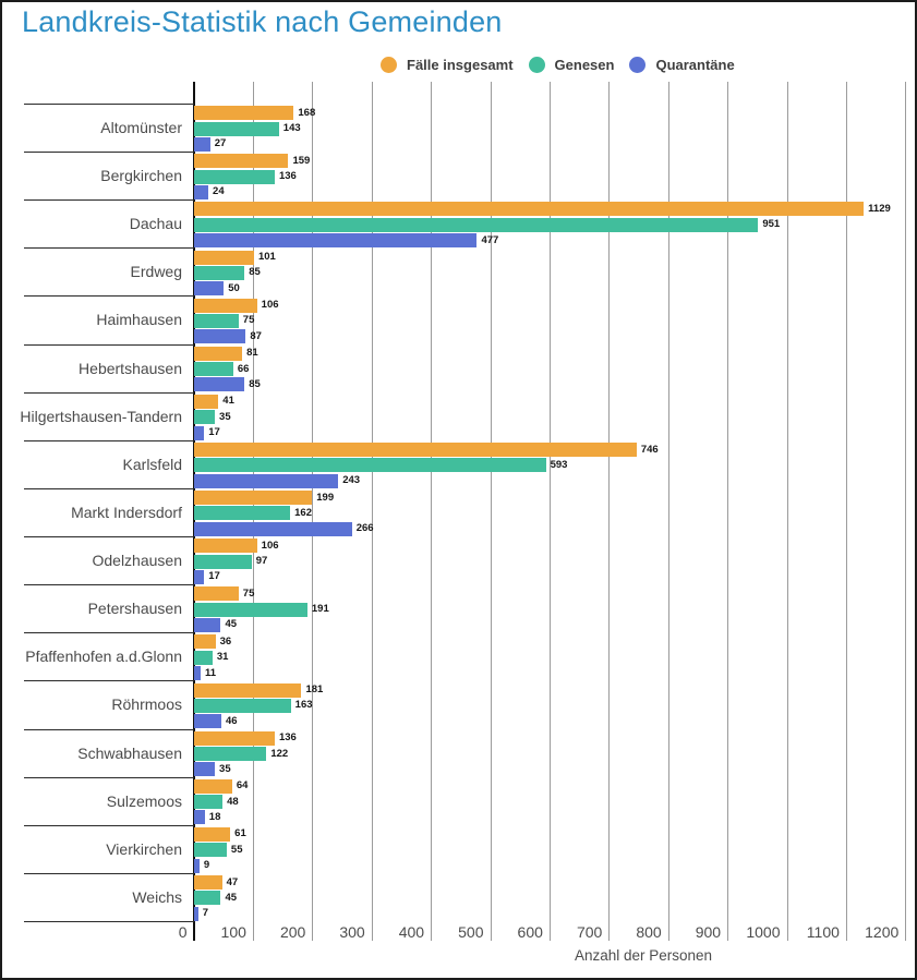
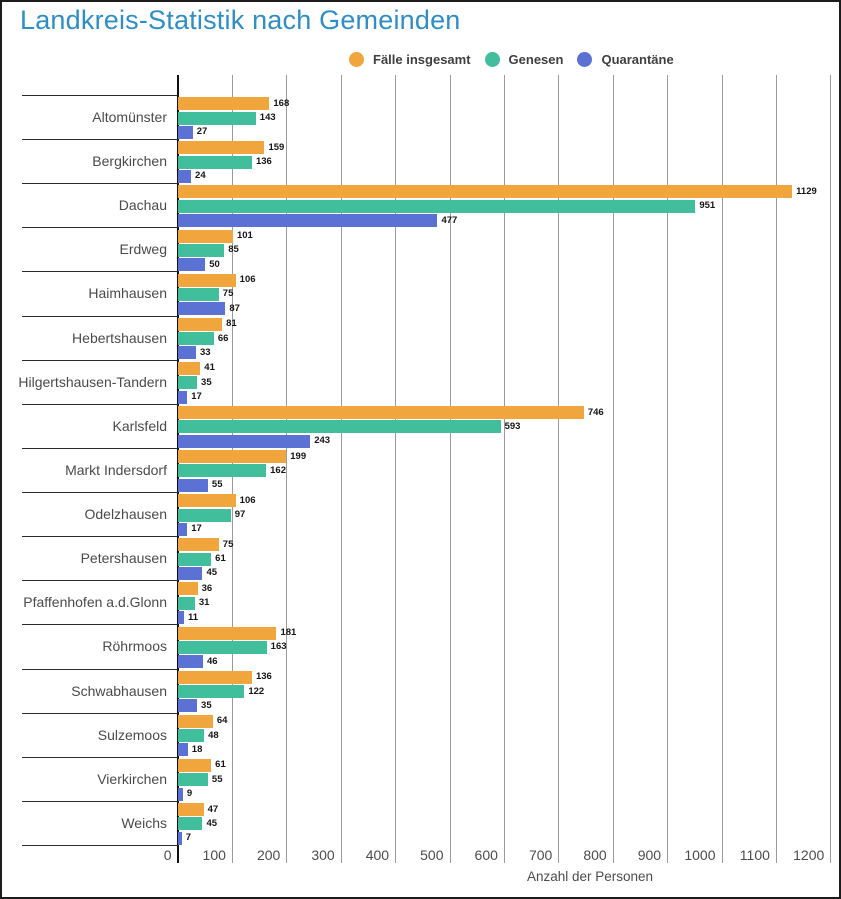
Quarantäne/Hebertshausen: 85 -> 33
Quarantäne/Markt Indersdorf: 266 -> 55
Genesen/Petershausen: 191 -> 61
